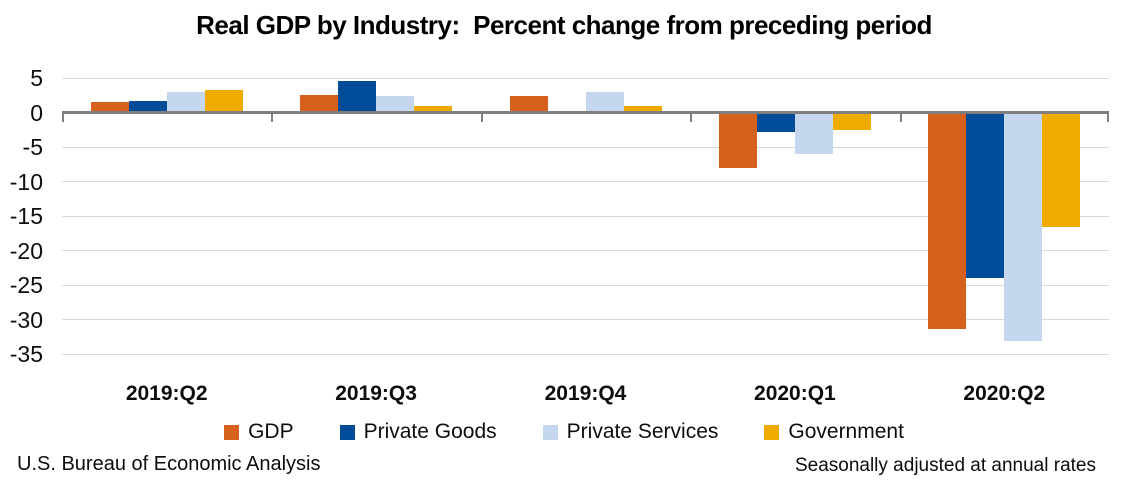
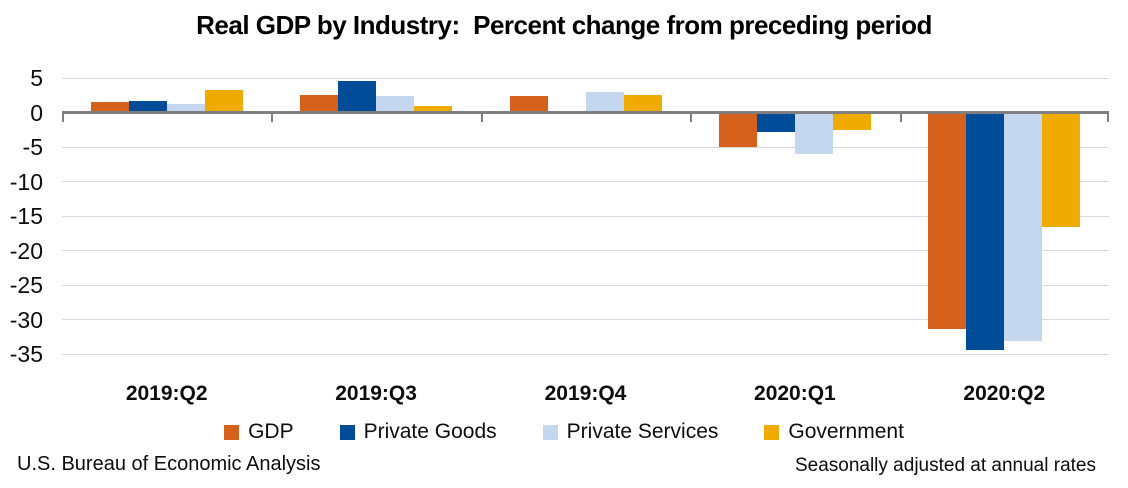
Private Services/2019:Q2: 3 -> 1
Government/2019:Q4: 1 -> 3
GDP/2020:Q1: -8 -> -5
Private Goods/2020:Q2: -24 -> -34
